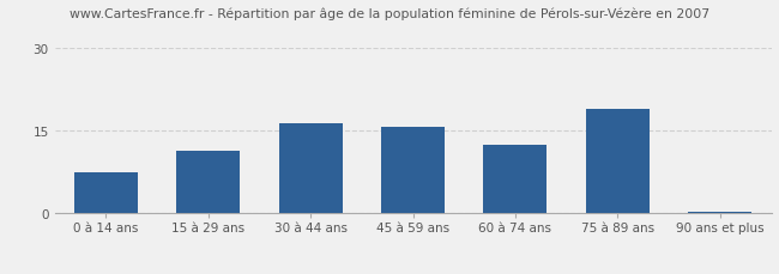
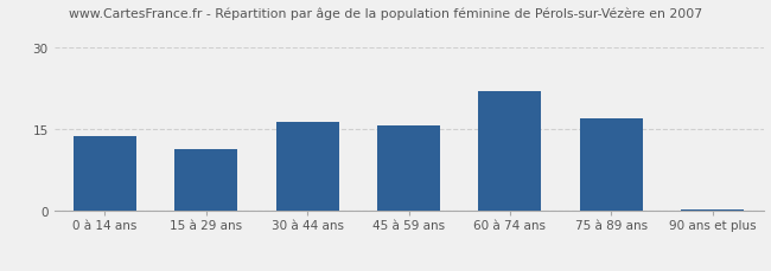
0 à 14 ans: 7.5 -> 13.8
60 à 74 ans: 12.5 -> 22.0
75 à 89 ans: 19.0 -> 17.0
